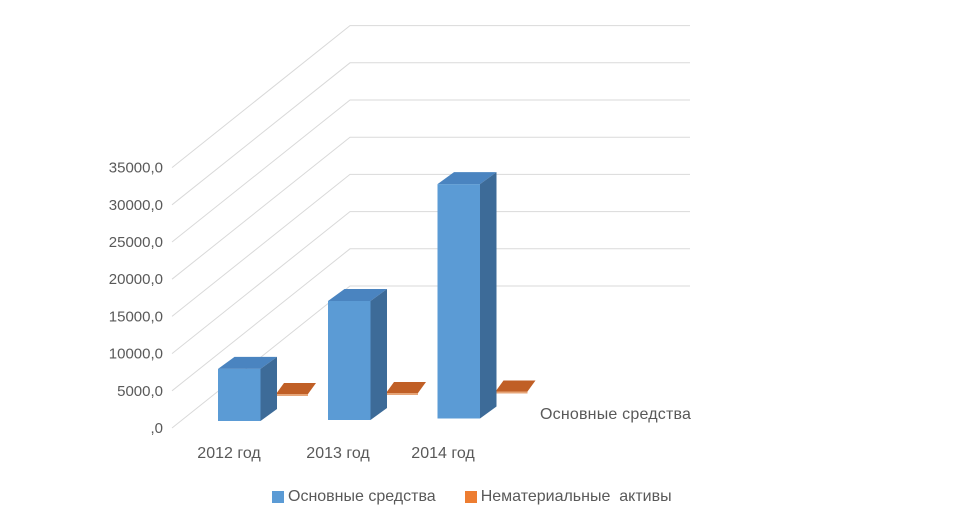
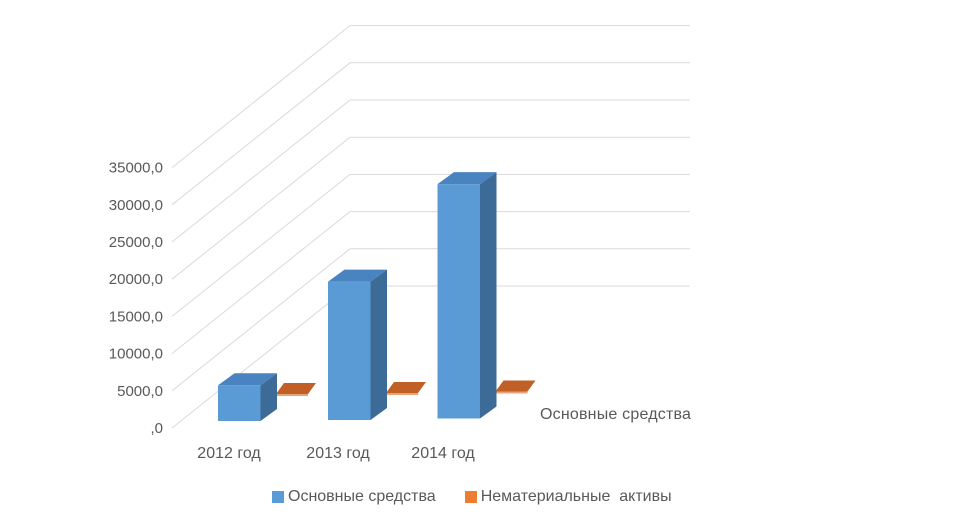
Основные средства/2012 год: 7000 -> 5000
Основные средства/2013 год: 16000 -> 19000
